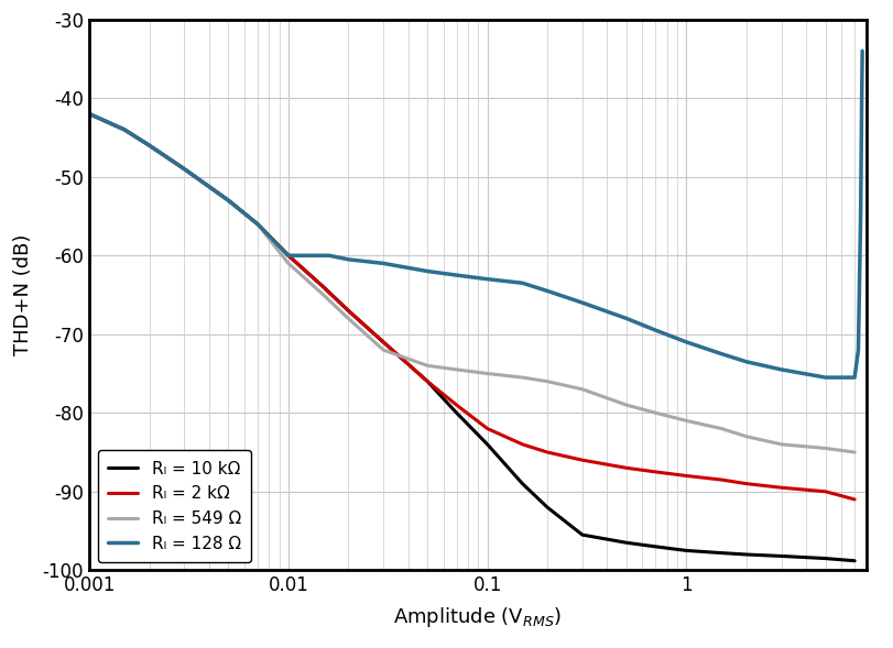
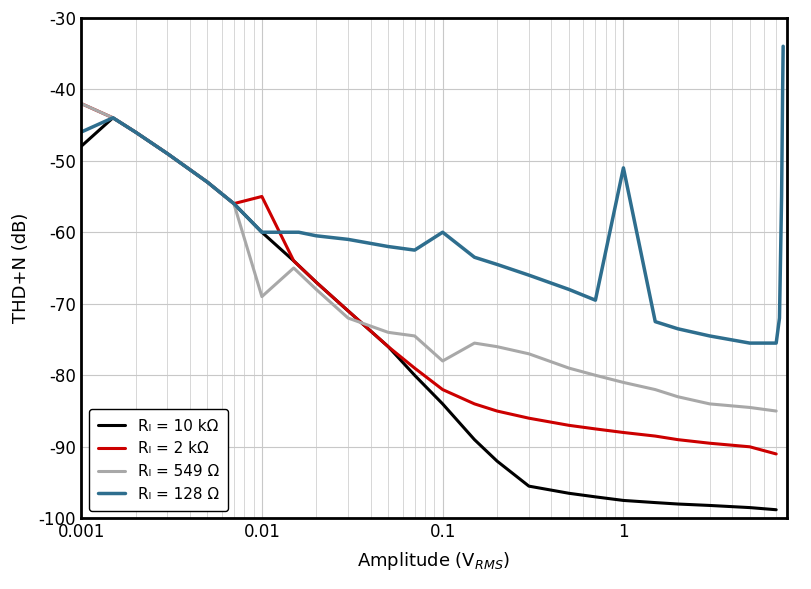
Rₗ = 10 kΩ/0.001: -42.0 -> -48.0
Rₗ = 128 Ω/0.001: -42.0 -> -46.0
Rₗ = 2 kΩ/0.01: -60.0 -> -55.0
Rₗ = 549 Ω/0.01: -61.0 -> -69.0
Rₗ = 549 Ω/0.1: -75.0 -> -78.0
Rₗ = 128 Ω/0.1: -63.0 -> -60.0
Rₗ = 128 Ω/1: -71.0 -> -51.0
